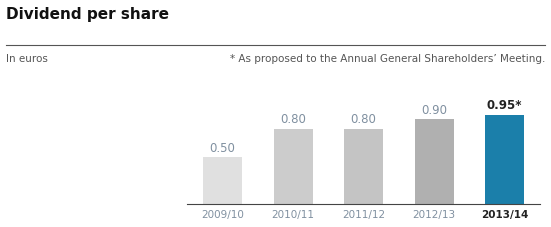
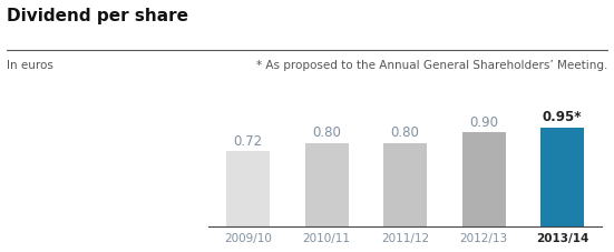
2009/10: 0.50 -> 0.72
